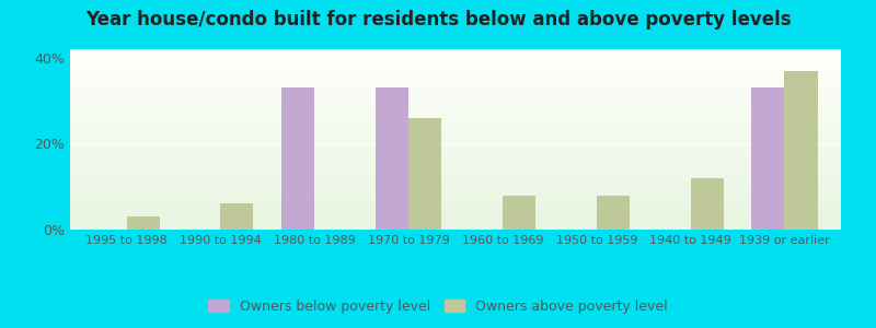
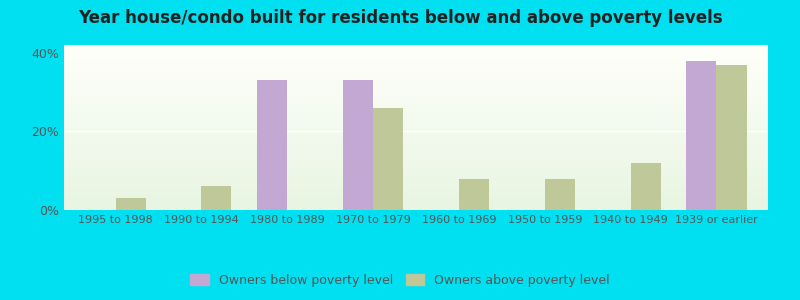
Owners below poverty level/1939 or earlier: 33% -> 38%
